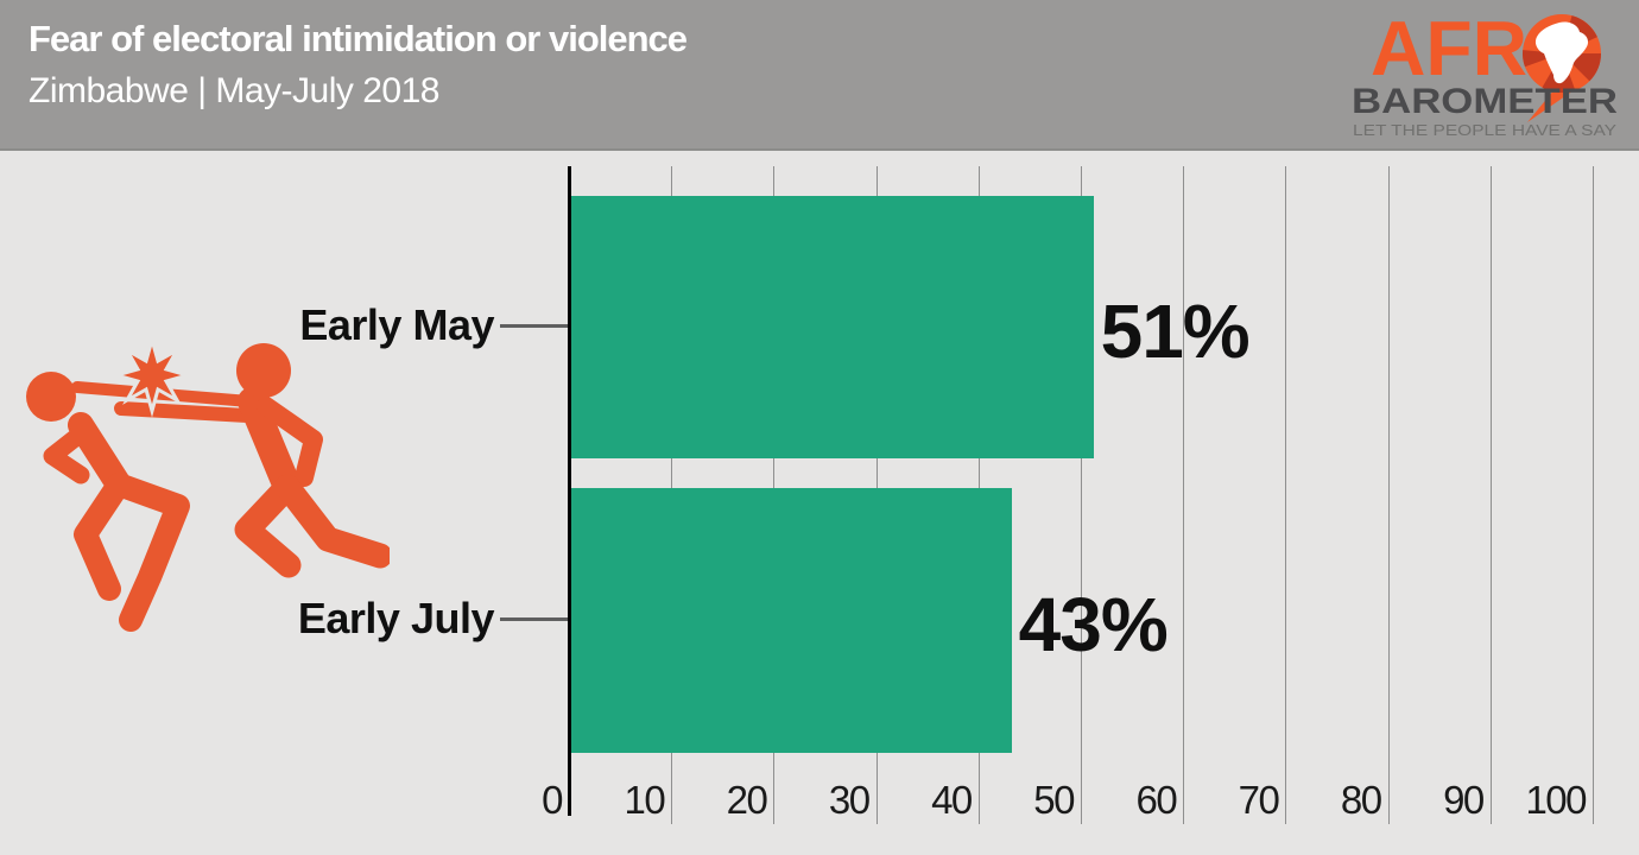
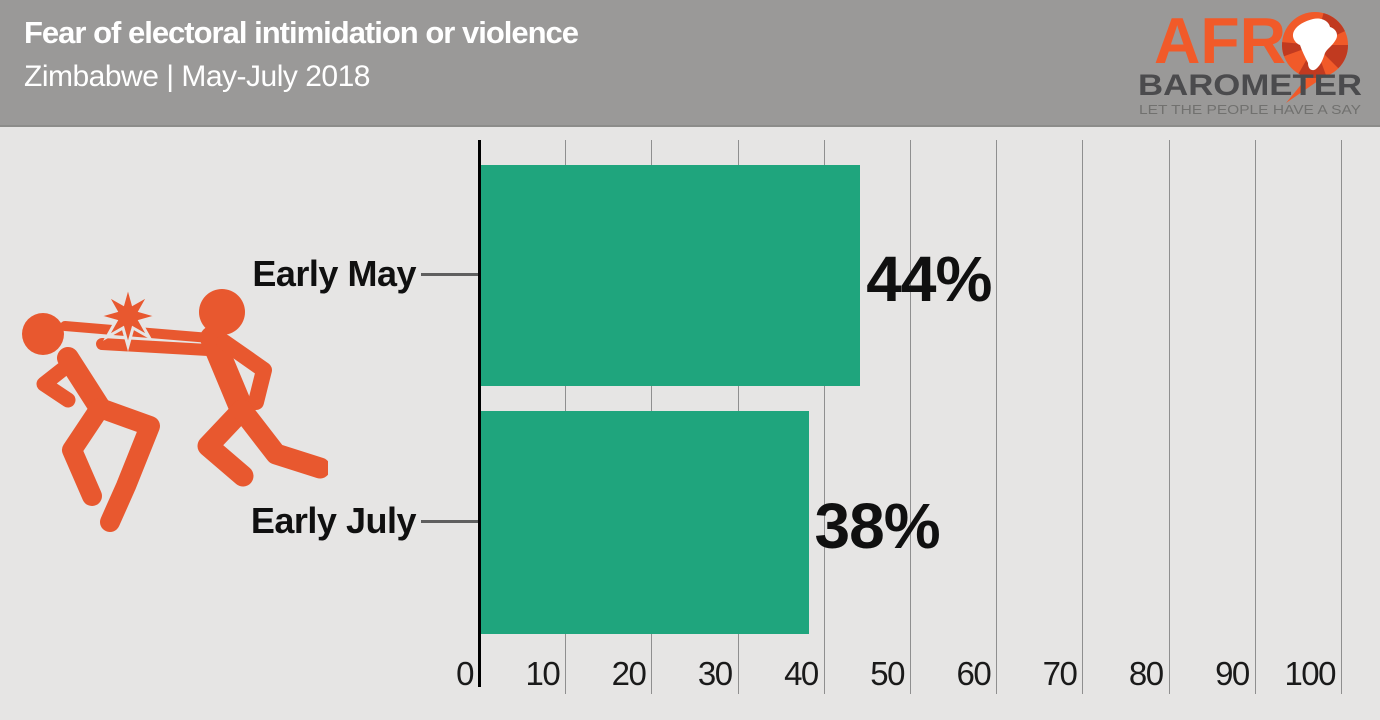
Early May: 51% -> 44%
Early July: 43% -> 38%
